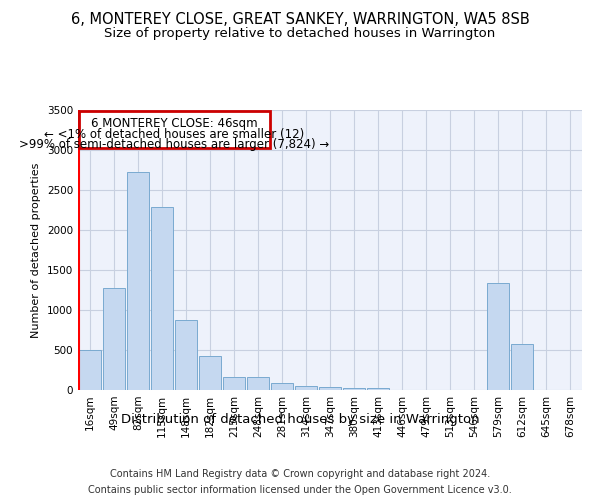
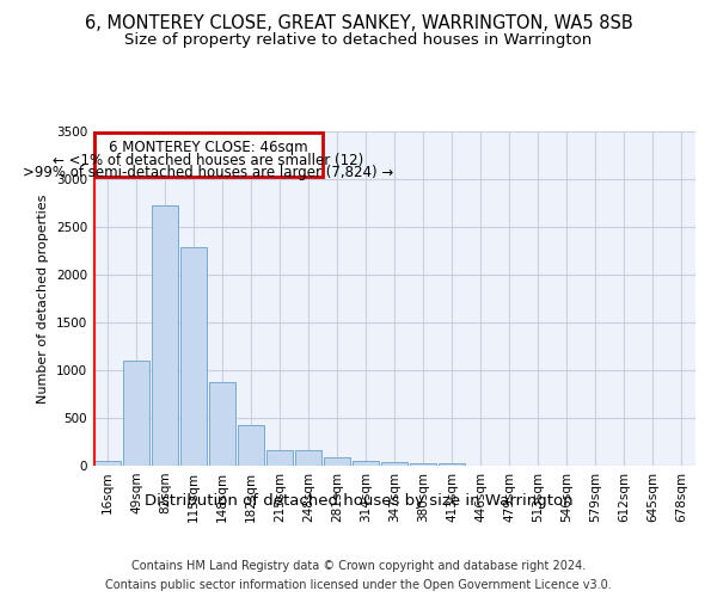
16sqm: 500 -> 50
49sqm: 1280 -> 1100
579sqm: 1340 -> 0
612sqm: 580 -> 0
